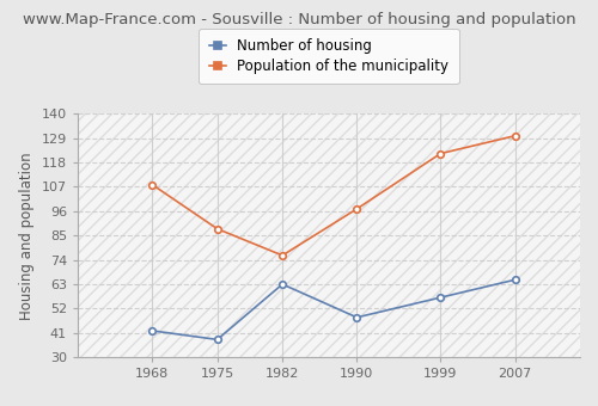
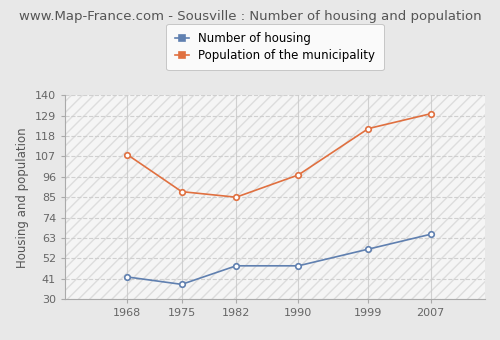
Number of housing/1982: 63 -> 48
Population of the municipality/1982: 76 -> 85
